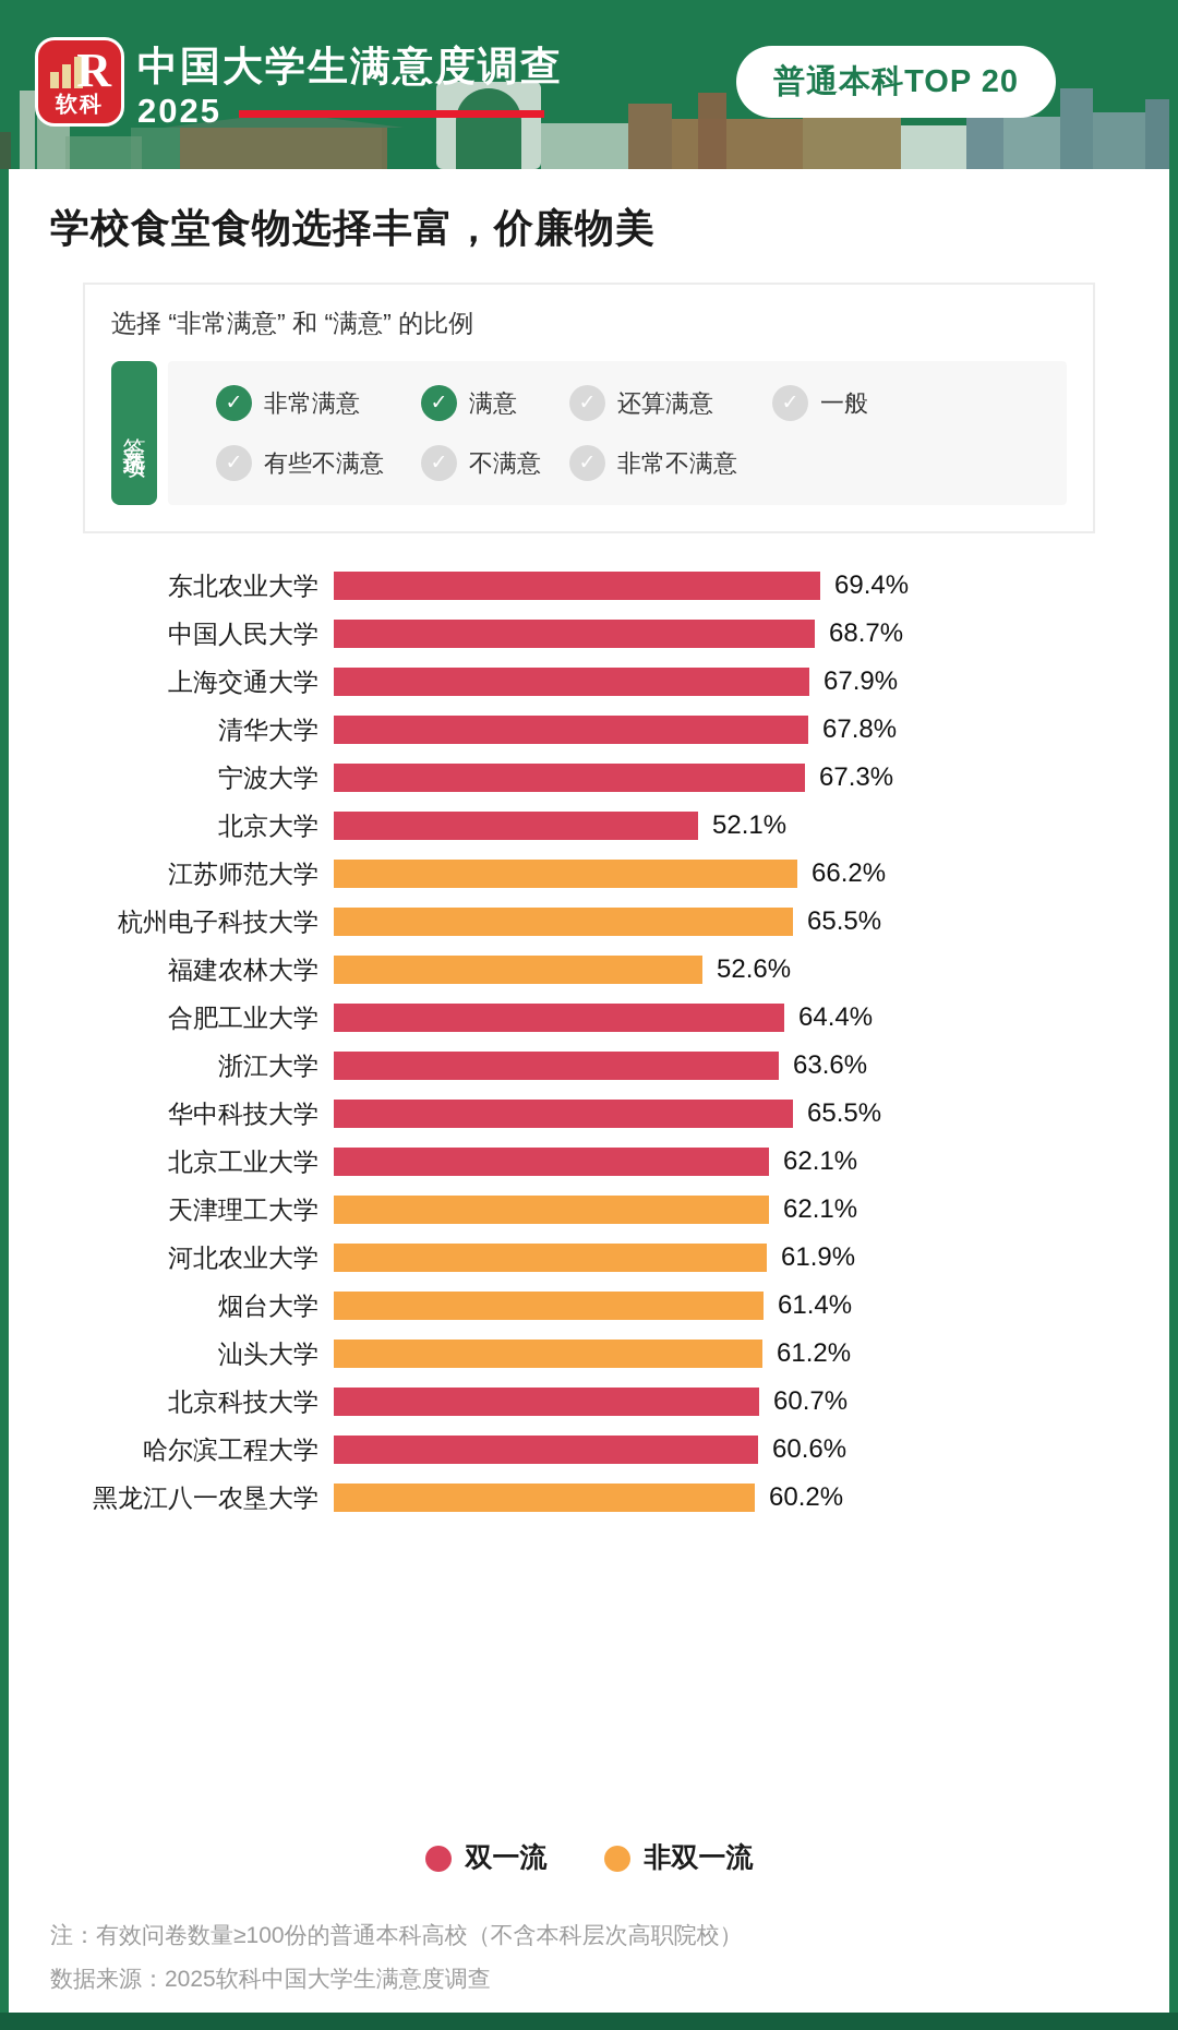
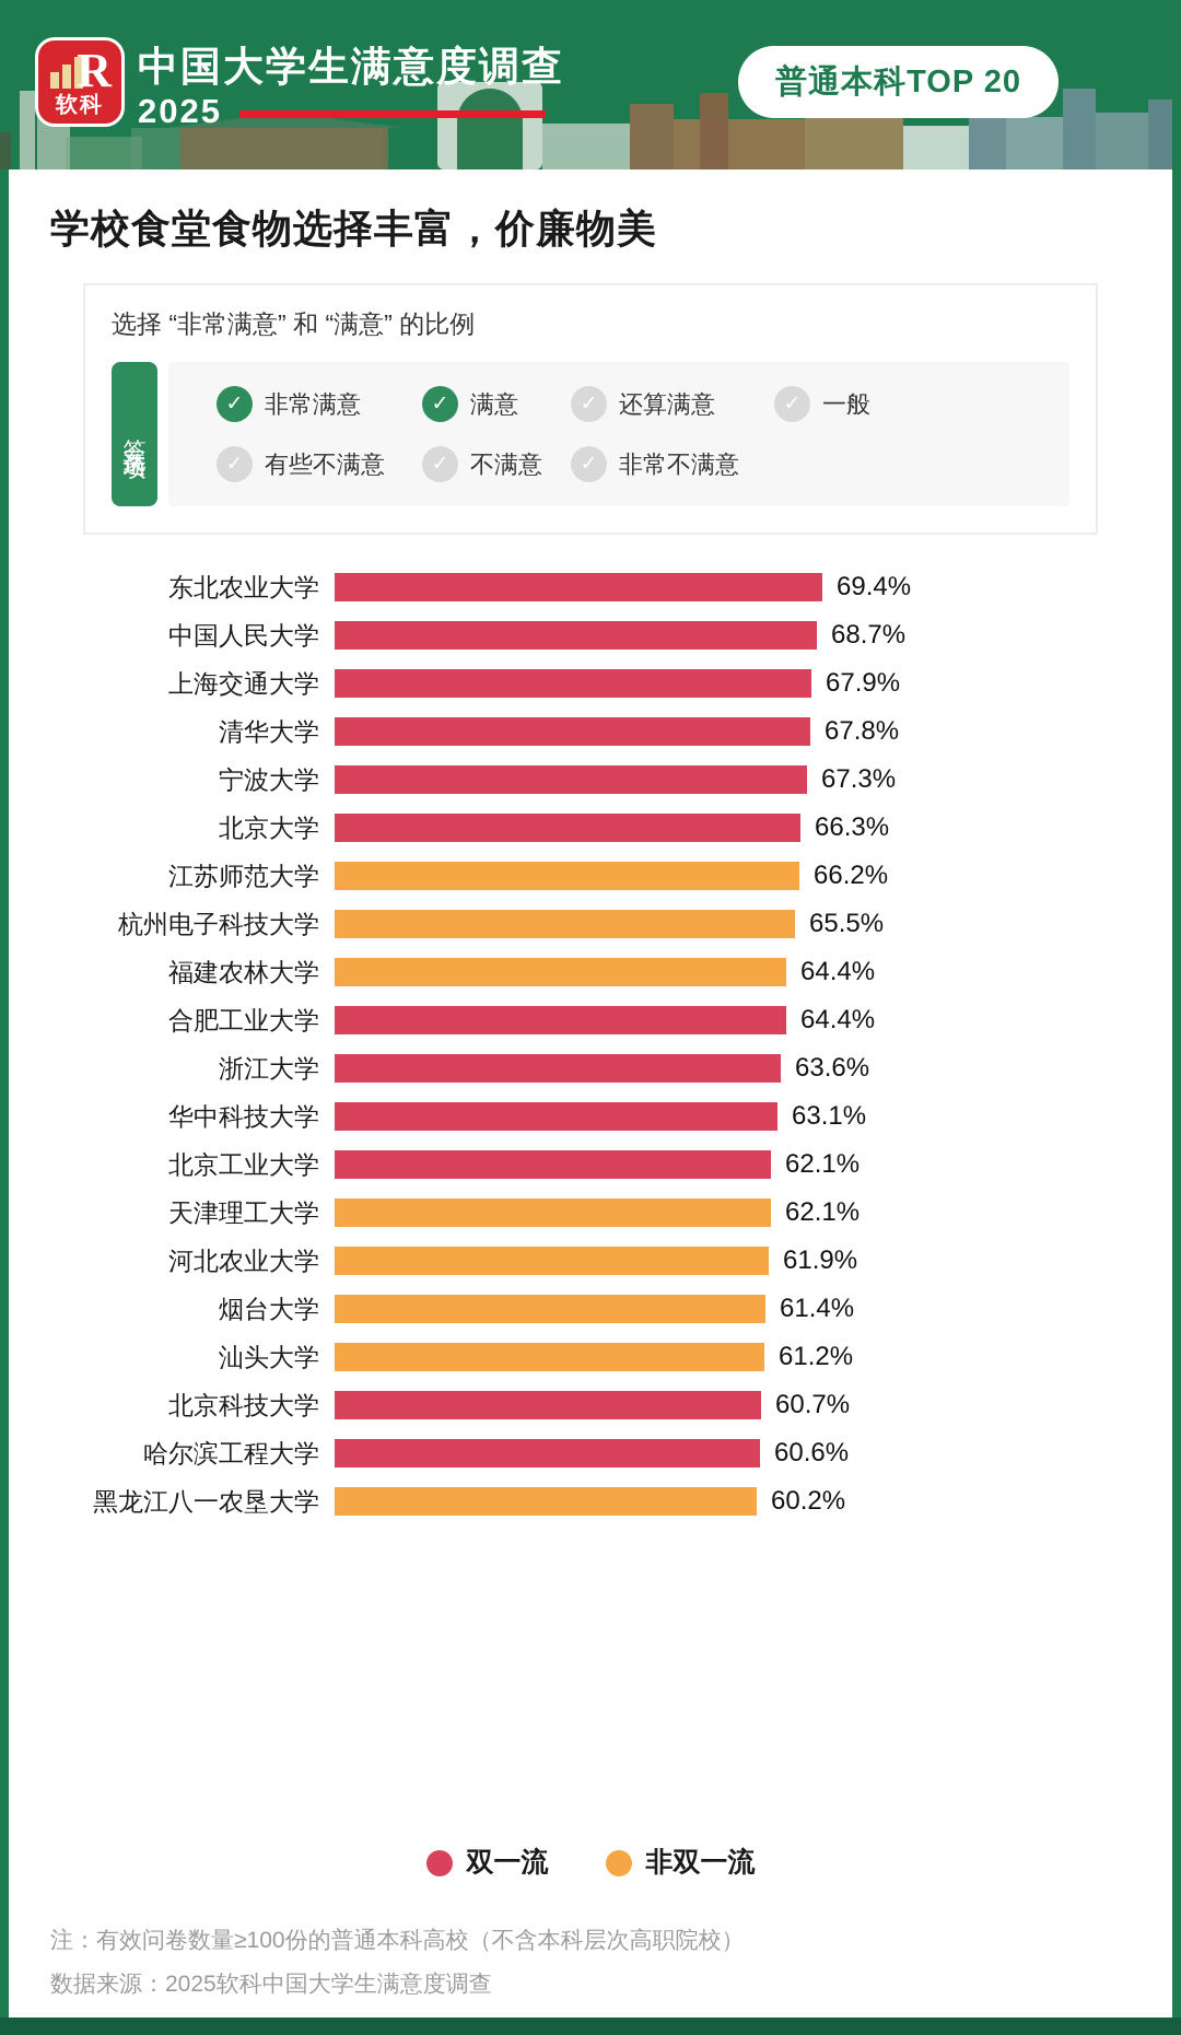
北京大学: 52.1% -> 66.3%
福建农林大学: 52.6% -> 64.4%
华中科技大学: 65.5% -> 63.1%
